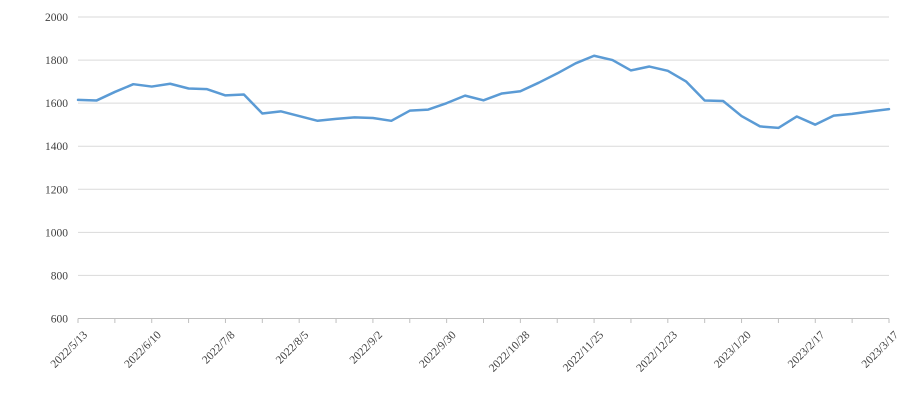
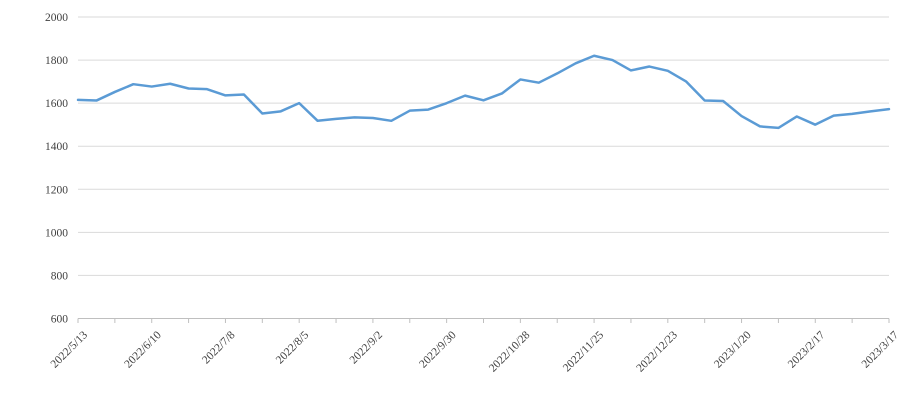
2022/8/5: 1540 -> 1600
2022/10/28: 1660 -> 1710
